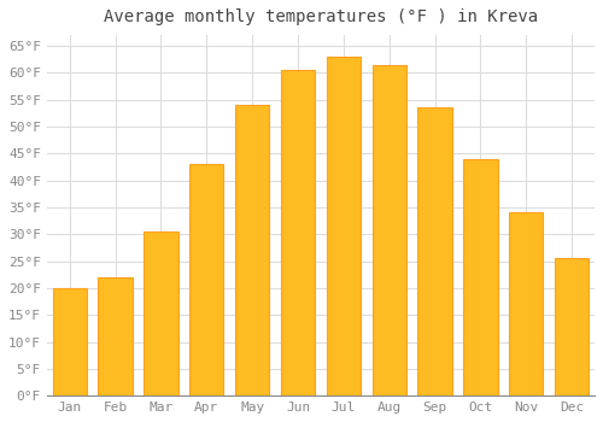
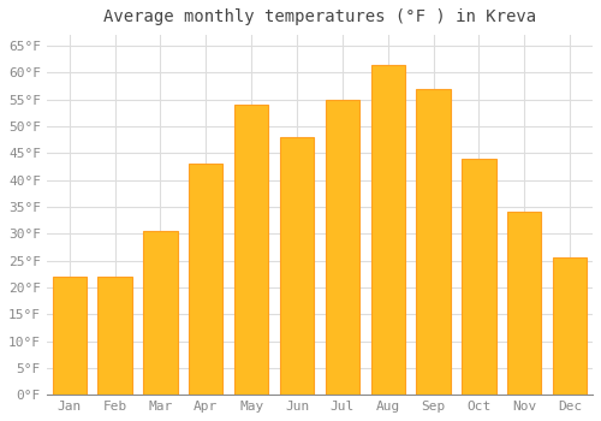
Jan: 20.0°F -> 22.0°F
Jun: 60.5°F -> 48.0°F
Jul: 63.0°F -> 55.0°F
Sep: 53.5°F -> 57.0°F
